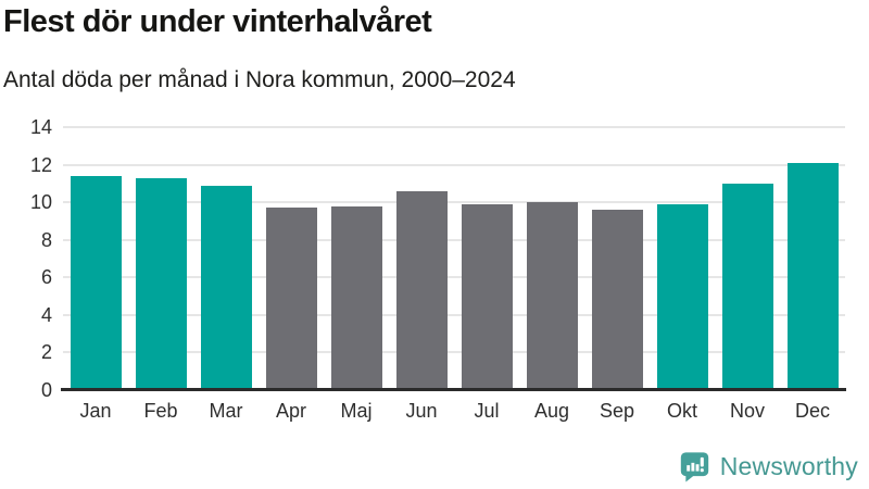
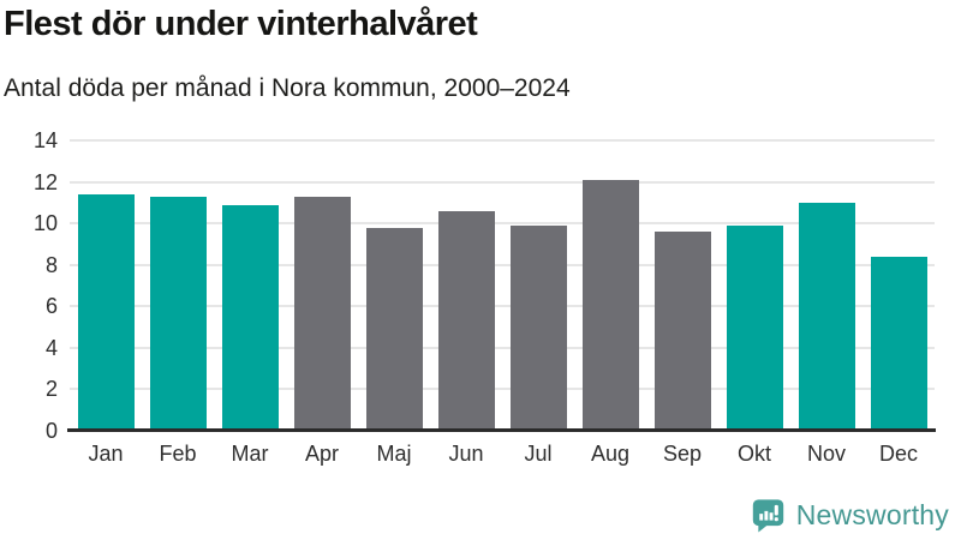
Apr: 9.7 -> 11.3
Aug: 10.0 -> 12.1
Dec: 12.1 -> 8.4
